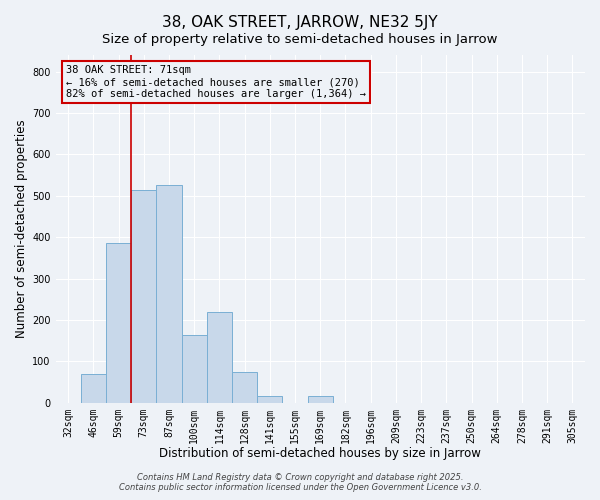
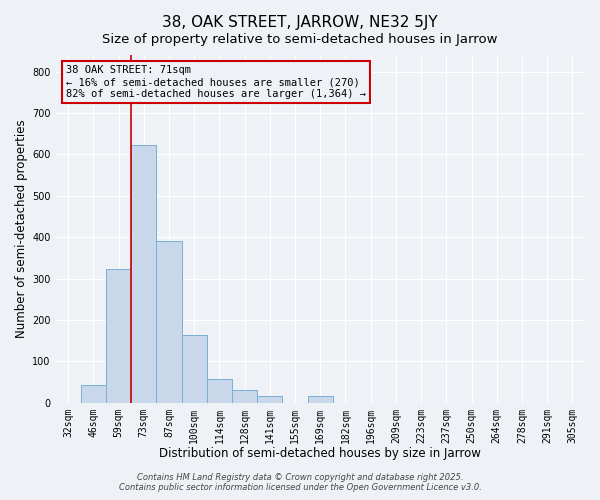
46sqm: 70 -> 42
59sqm: 385 -> 323
73sqm: 515 -> 622
87sqm: 525 -> 390
114sqm: 220 -> 58
128sqm: 75 -> 30
